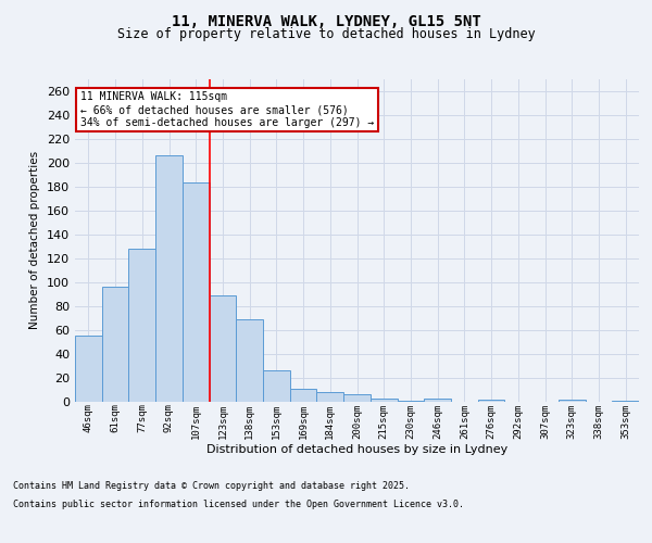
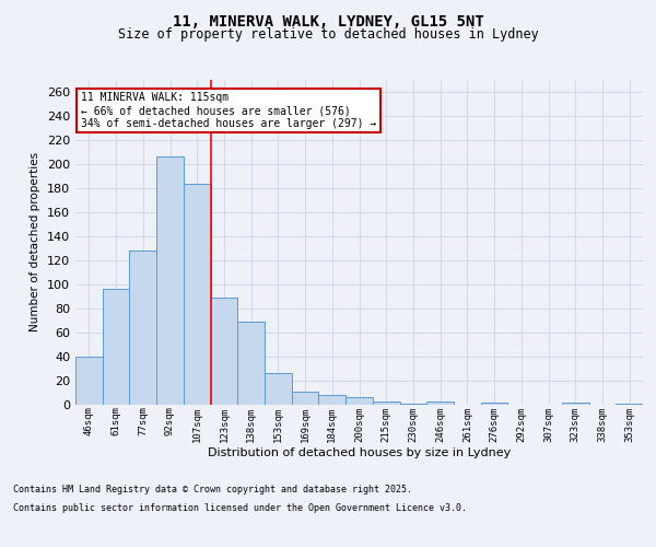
46sqm: 55 -> 40
